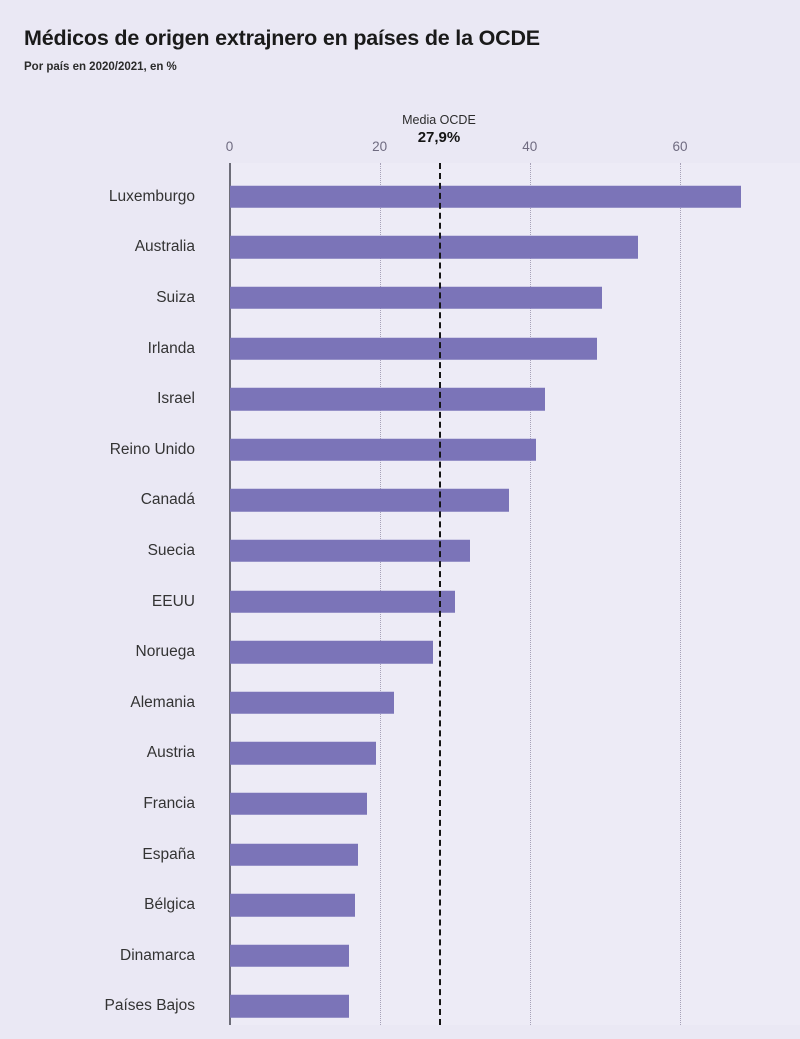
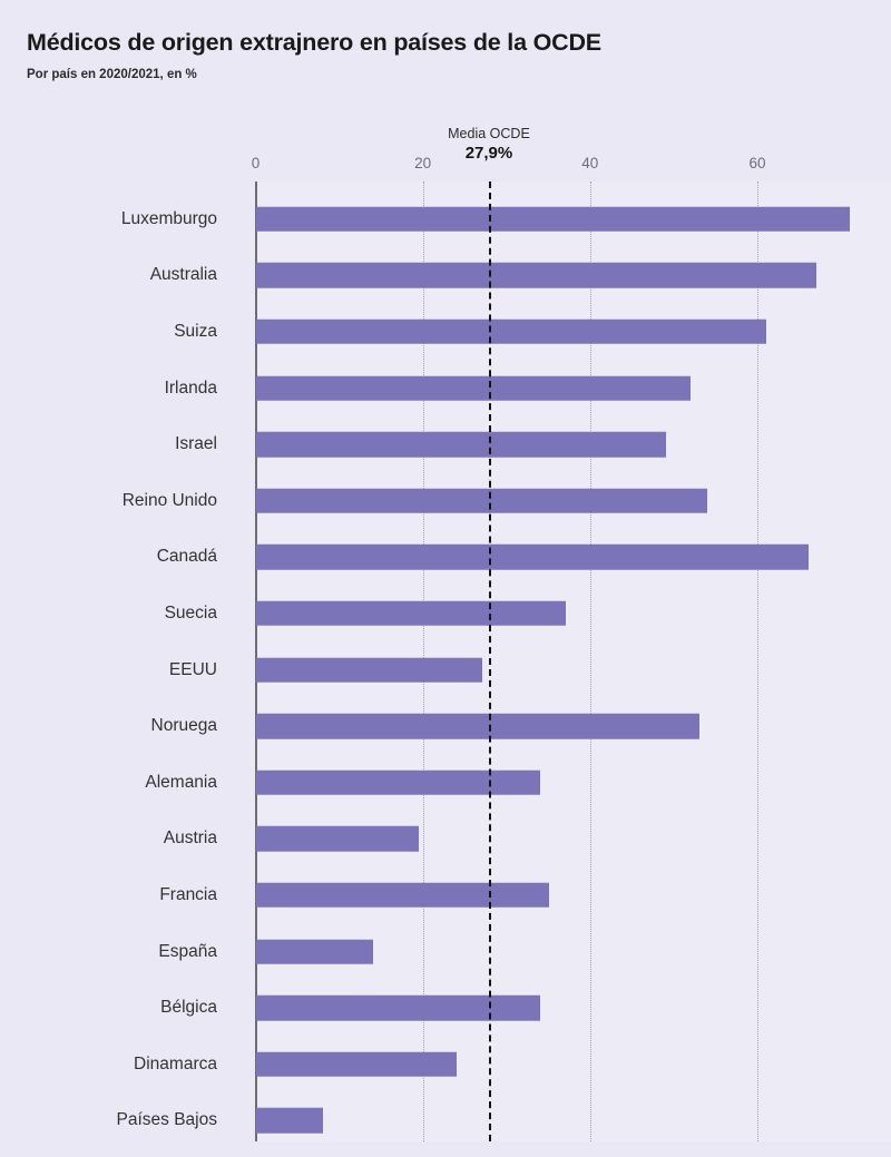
Luxemburgo: 68 -> 71
Australia: 54 -> 67
Suiza: 50 -> 61
Irlanda: 49 -> 52
Israel: 42 -> 49
Reino Unido: 41 -> 54
Canadá: 37 -> 66
Suecia: 32 -> 37
EEUU: 30 -> 27
Noruega: 27 -> 53
Alemania: 22 -> 34
Francia: 18 -> 35
España: 17 -> 14
Bélgica: 17 -> 34
Dinamarca: 16 -> 24
Países Bajos: 16 -> 8
